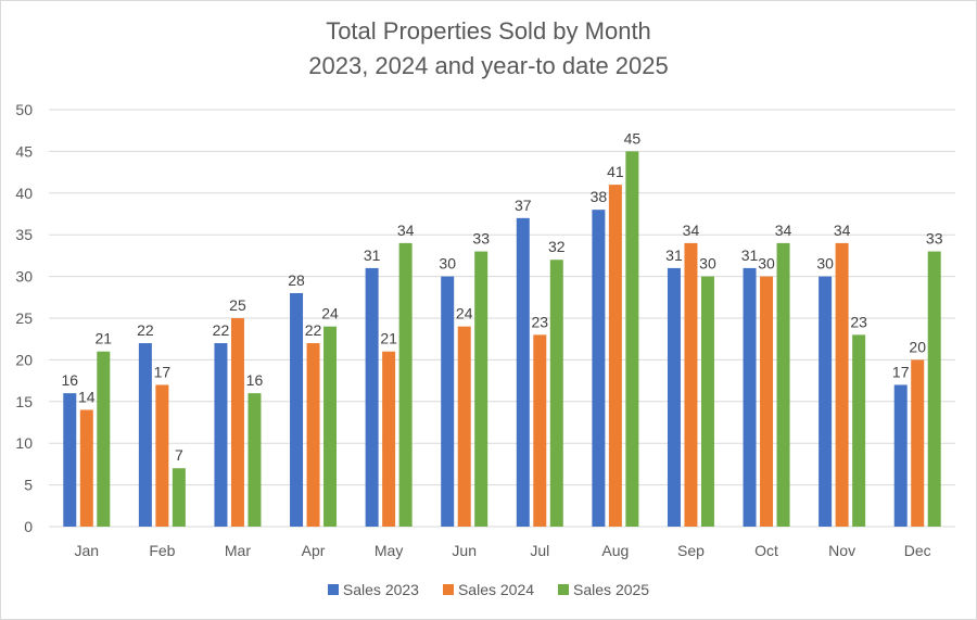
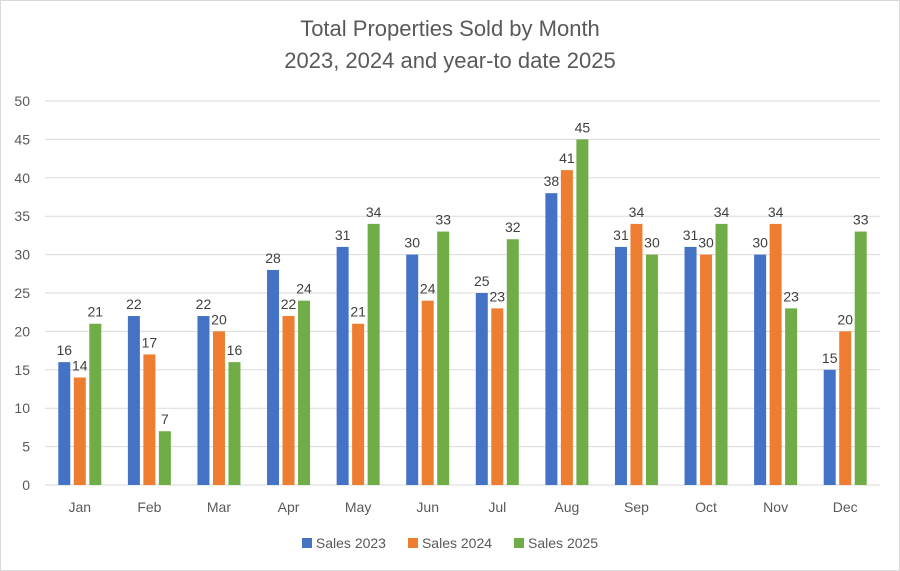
Sales 2024/Mar: 25 -> 20
Sales 2023/Jul: 37 -> 25
Sales 2023/Dec: 17 -> 15
